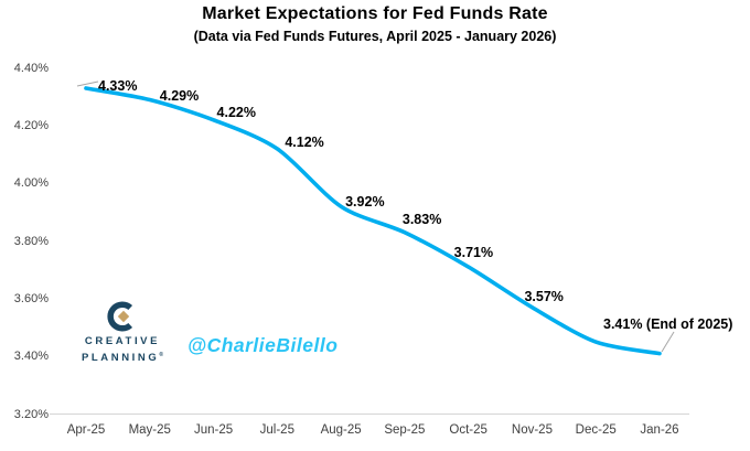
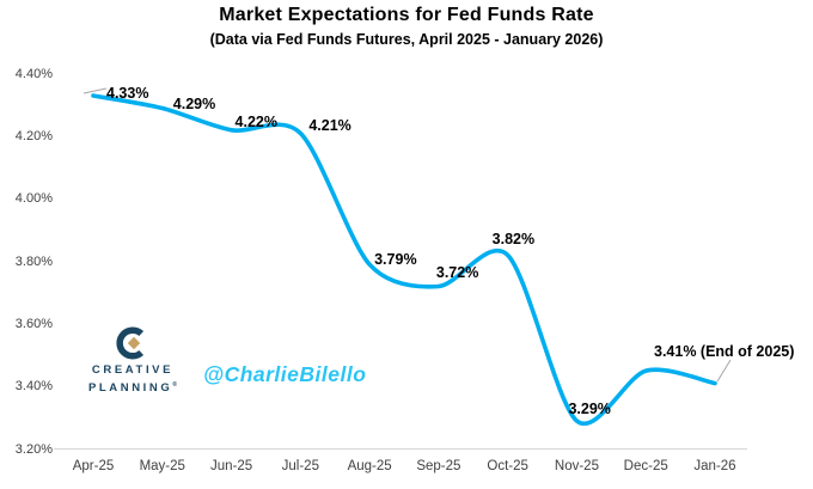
Jul-25: 4.12% -> 4.21%
Aug-25: 3.92% -> 3.79%
Sep-25: 3.83% -> 3.72%
Oct-25: 3.71% -> 3.82%
Nov-25: 3.57% -> 3.29%
